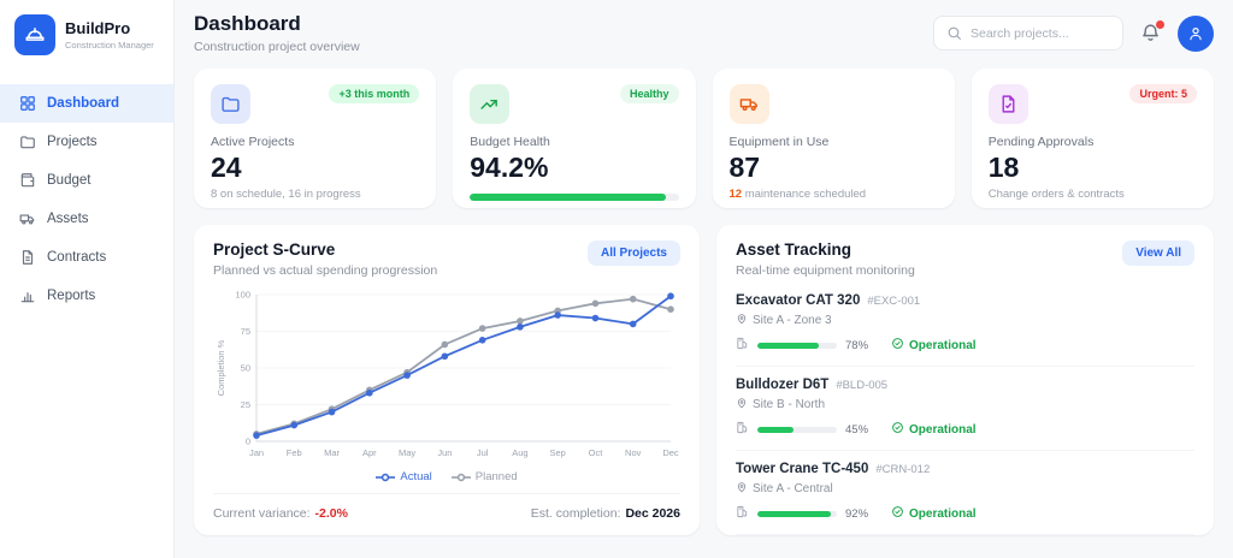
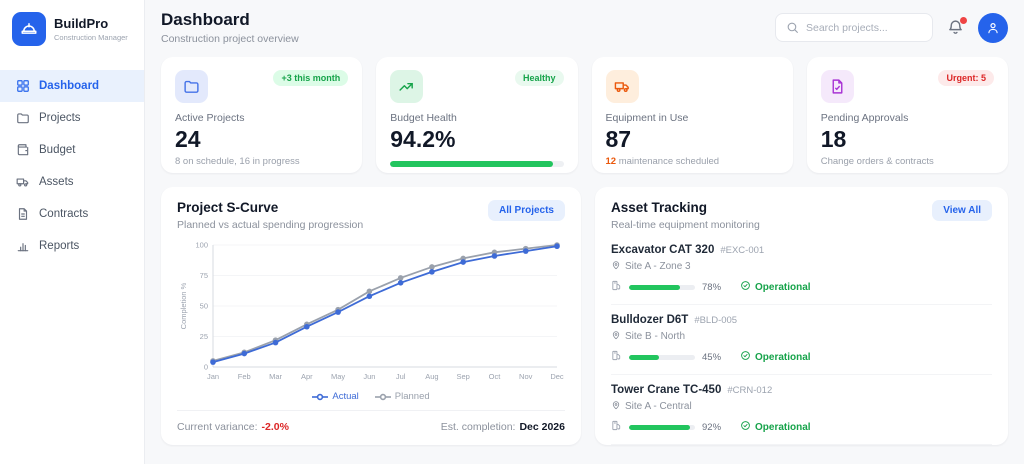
Planned/Jun: 66 -> 62
Planned/Jul: 77 -> 73
Actual/Oct: 84 -> 91
Actual/Nov: 80 -> 95
Planned/Dec: 90 -> 100
